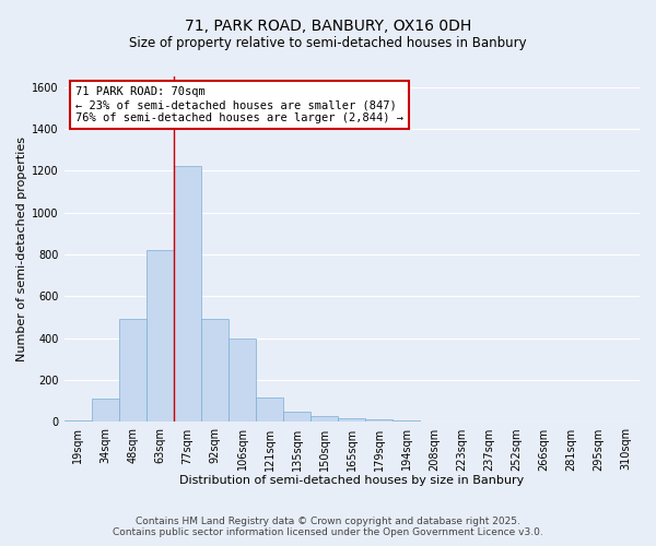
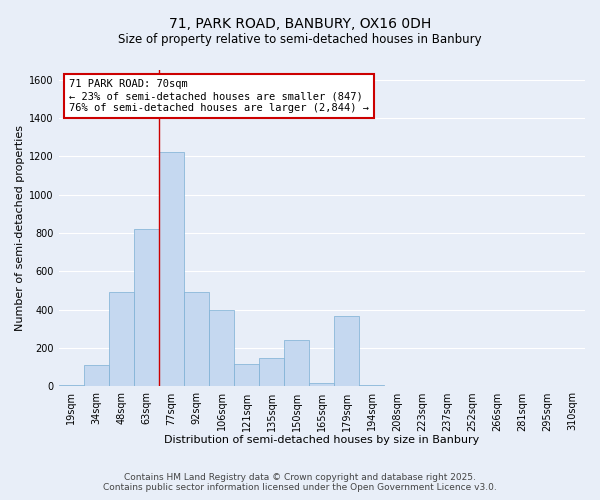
135sqm: 50 -> 150
150sqm: 30 -> 240
179sqm: 20 -> 370
